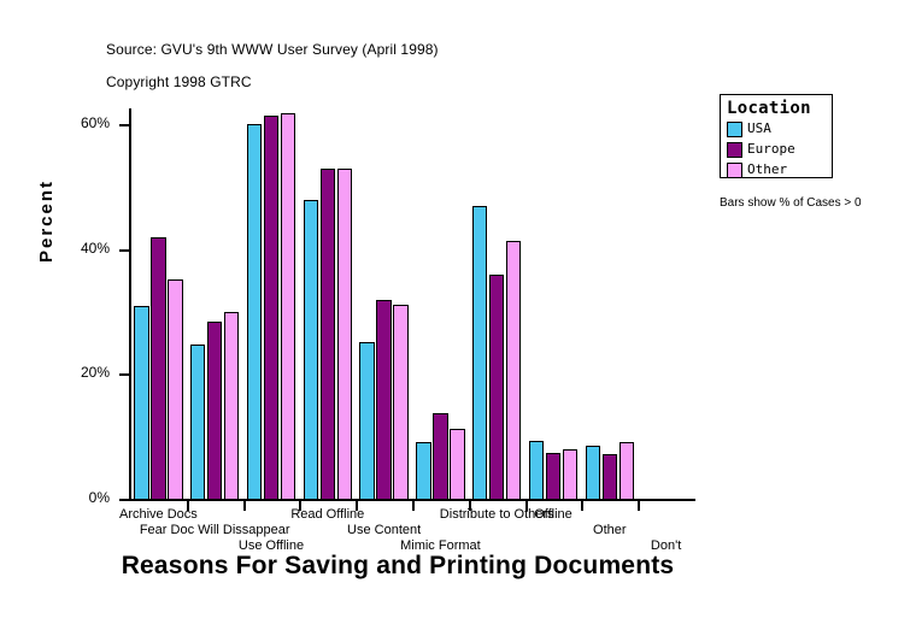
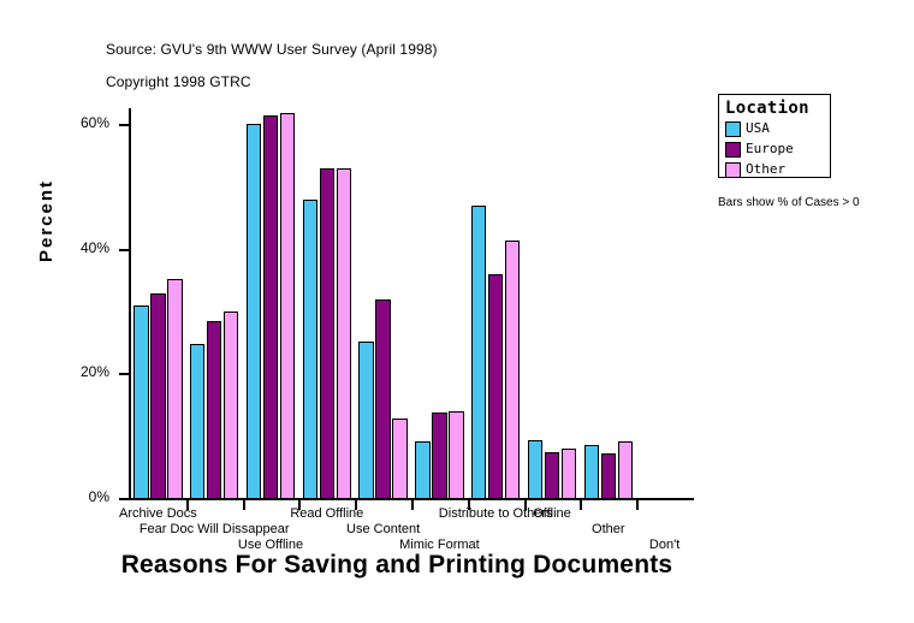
Europe/Archive Docs: 42% -> 33%
Other/Use Content: 31% -> 13%
Other/Mimic Format: 11% -> 14%
